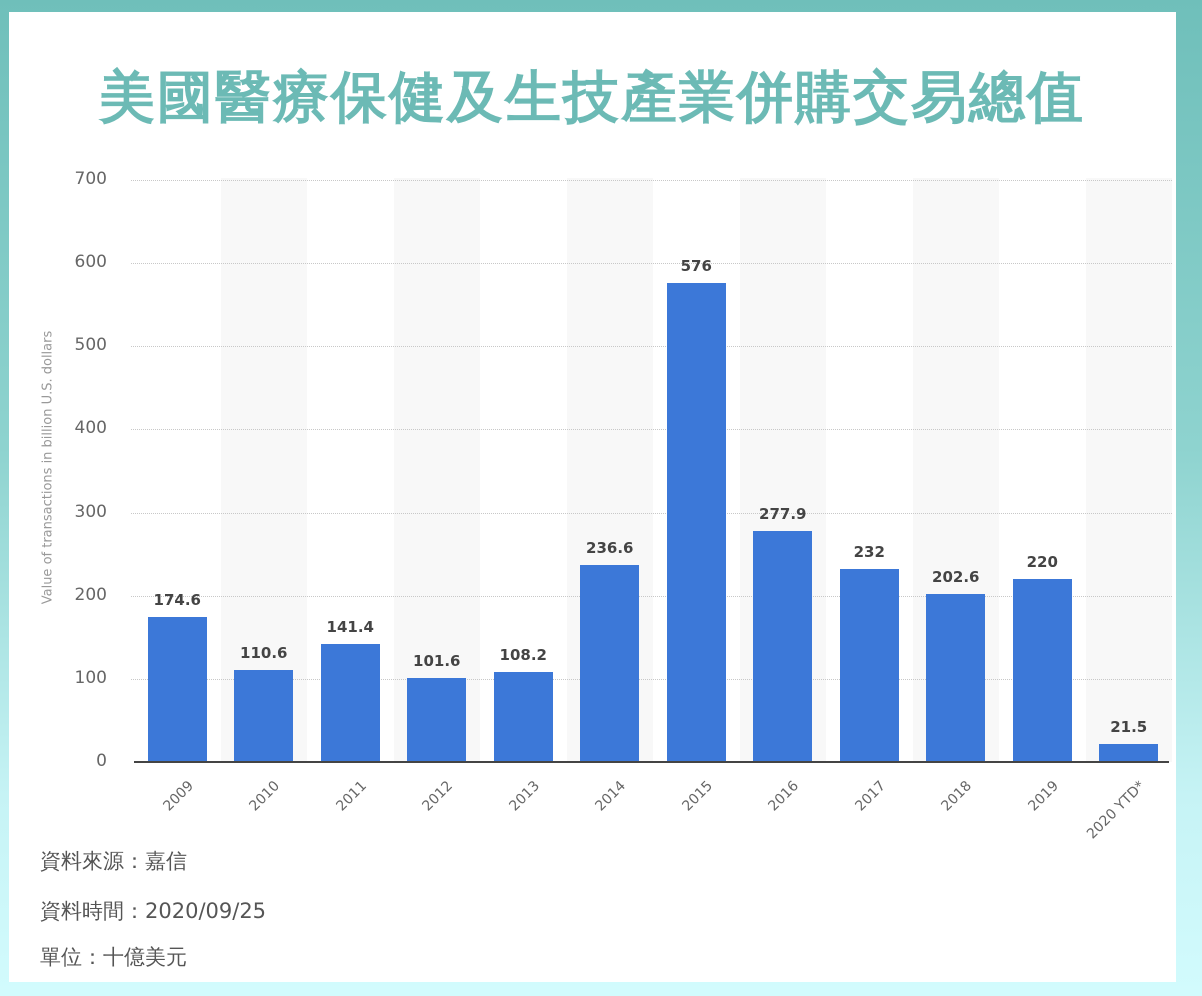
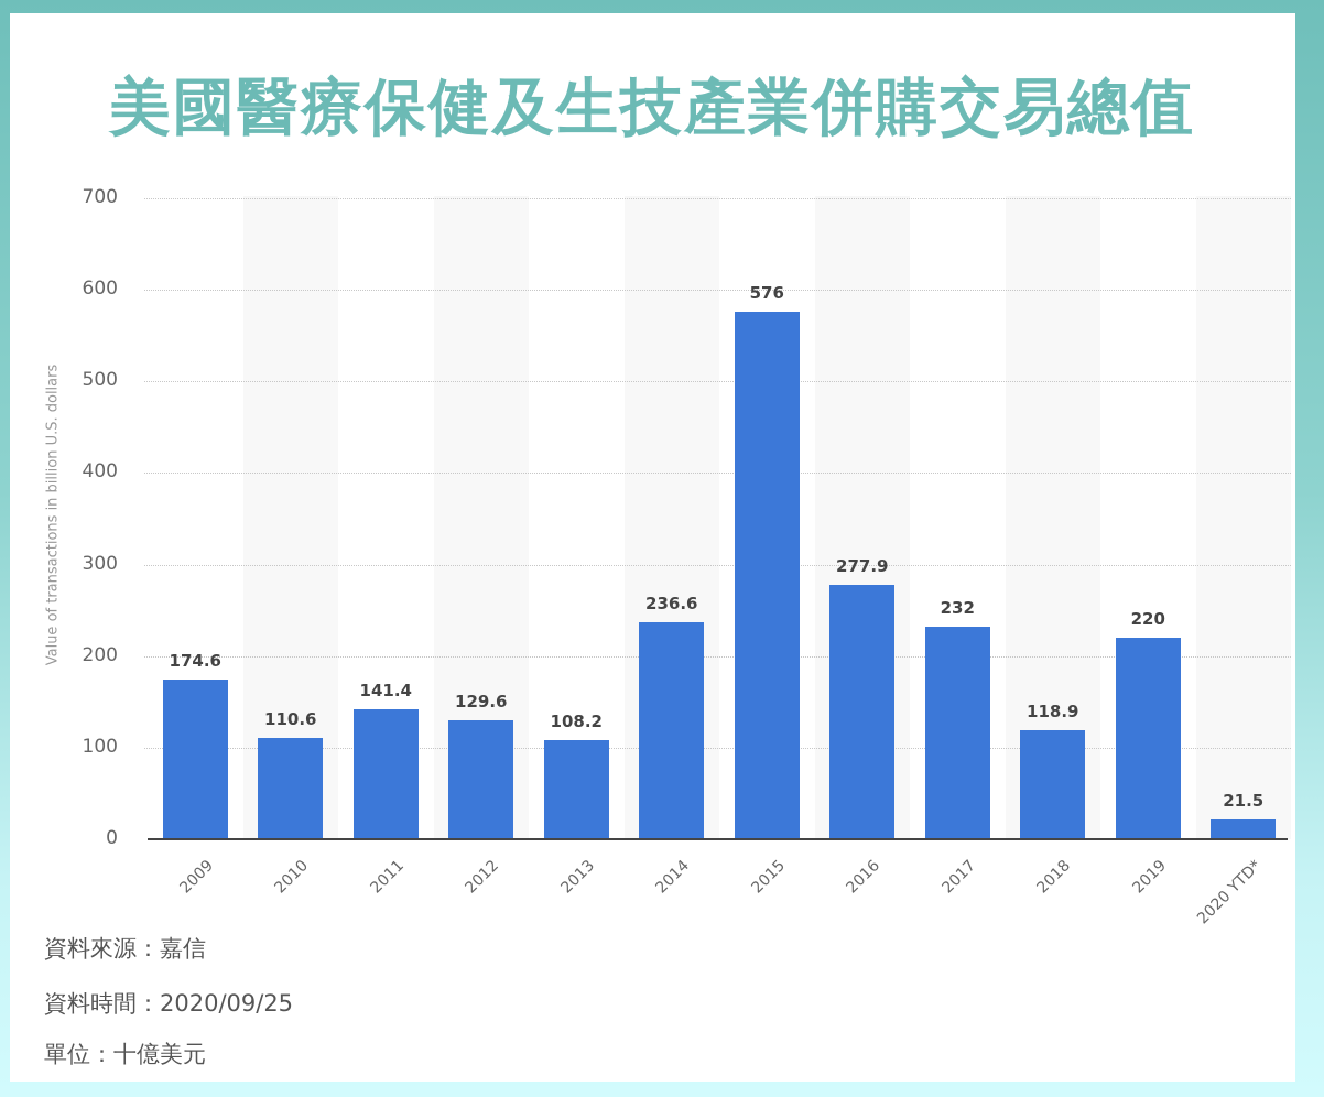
2012: 101.6 -> 129.6
2018: 202.6 -> 118.9
